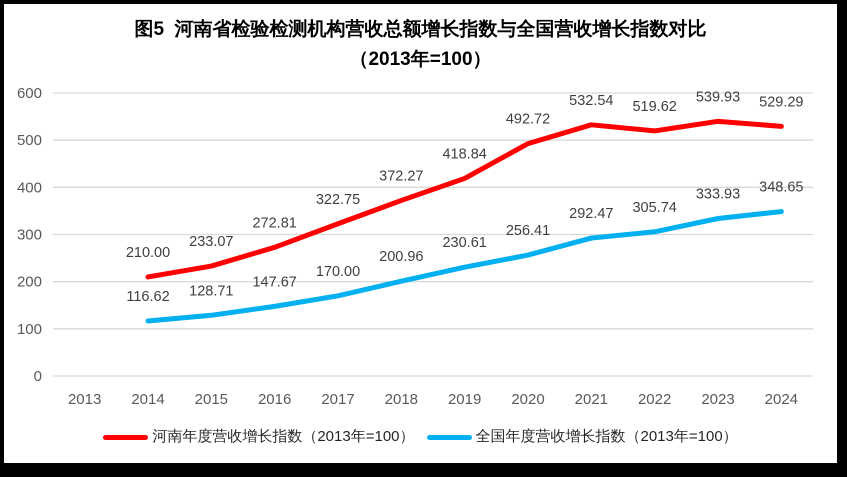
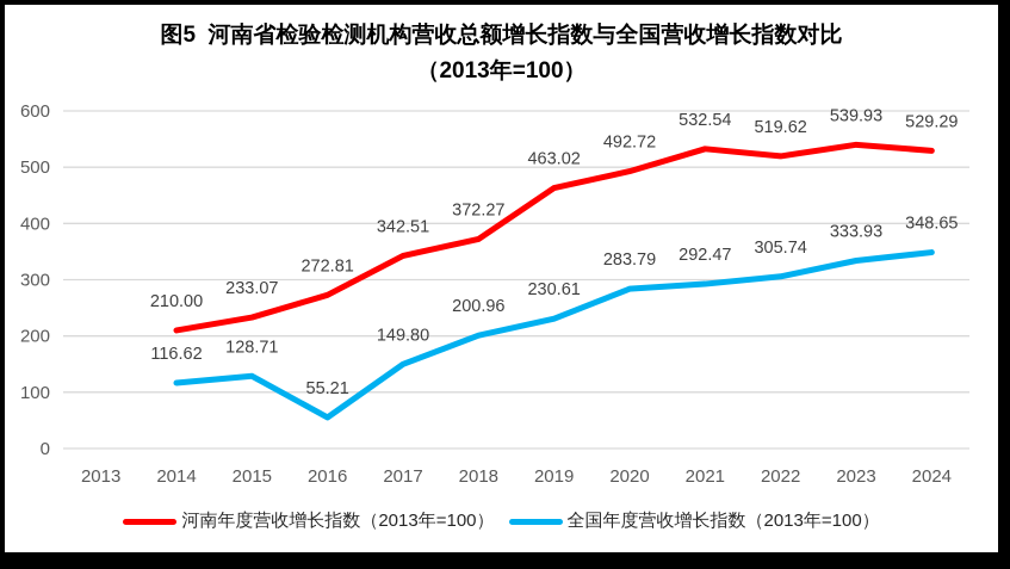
全国年度营收增长指数（2013年=100）/2016: 147.67 -> 55.21
河南年度营收增长指数（2013年=100）/2017: 322.75 -> 342.51
全国年度营收增长指数（2013年=100）/2017: 170.00 -> 149.80
河南年度营收增长指数（2013年=100）/2019: 418.84 -> 463.02
全国年度营收增长指数（2013年=100）/2020: 256.41 -> 283.79
